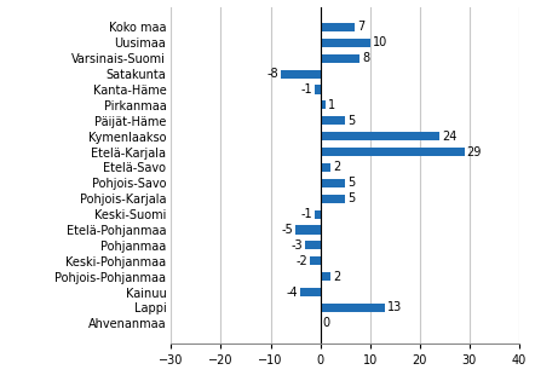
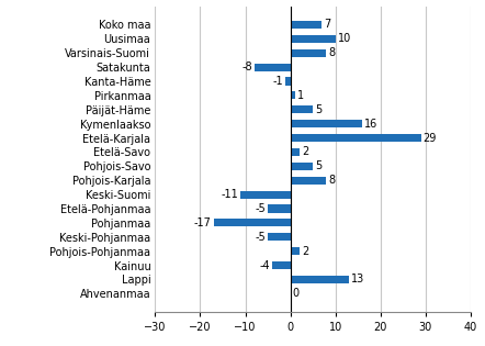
Kymenlaakso: 24 -> 16
Pohjois-Karjala: 5 -> 8
Keski-Suomi: -1 -> -11
Pohjanmaa: -3 -> -17
Keski-Pohjanmaa: -2 -> -5
